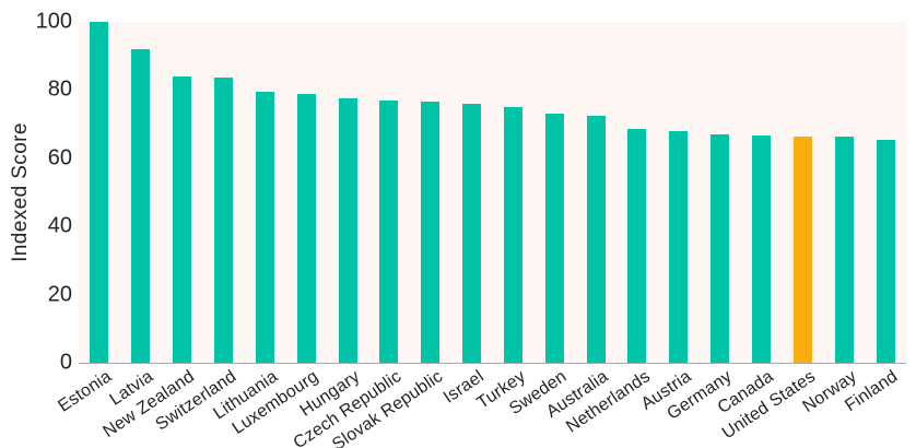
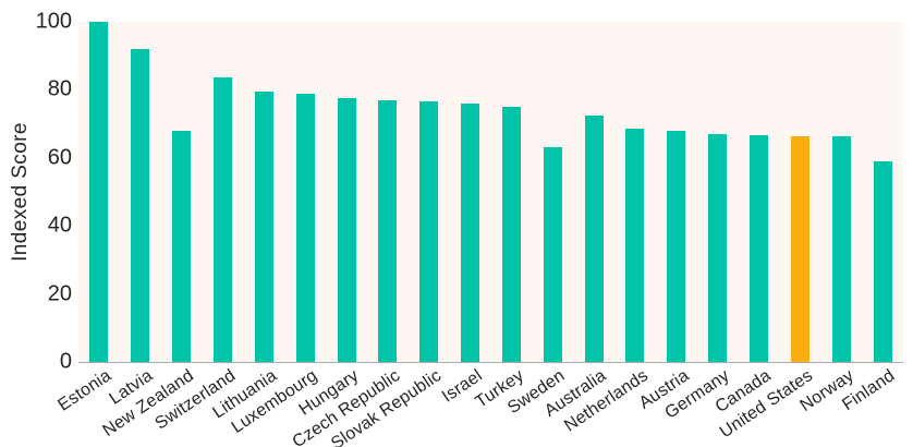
New Zealand: 84 -> 68
Sweden: 73 -> 63
Finland: 65 -> 59
